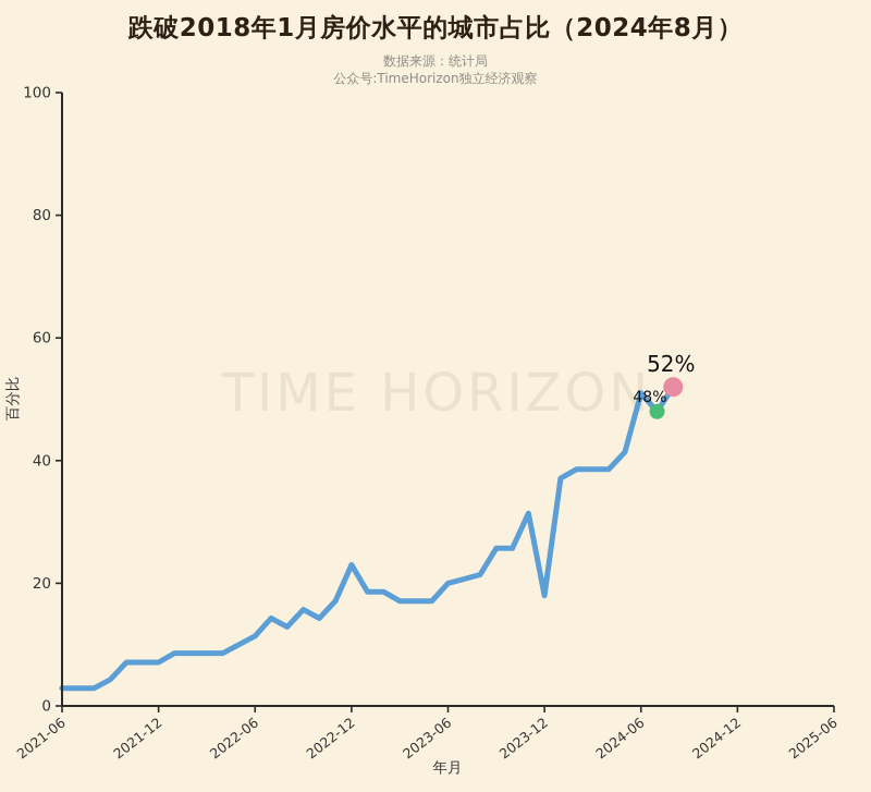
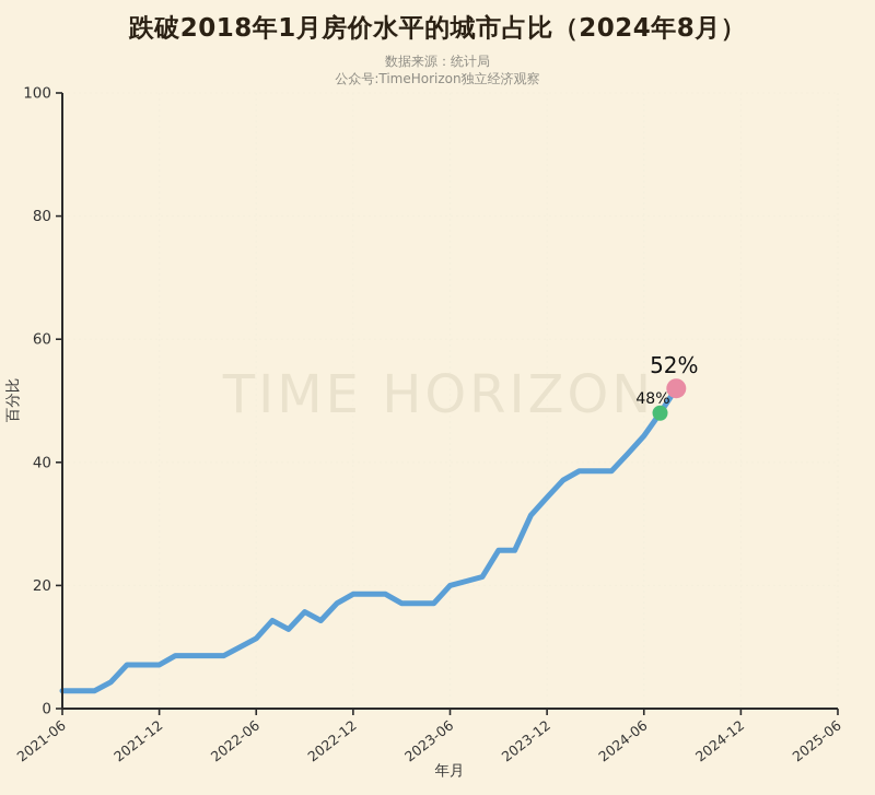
2022-12: 23 -> 19
2023-12: 18 -> 34
2024-06: 51 -> 44
